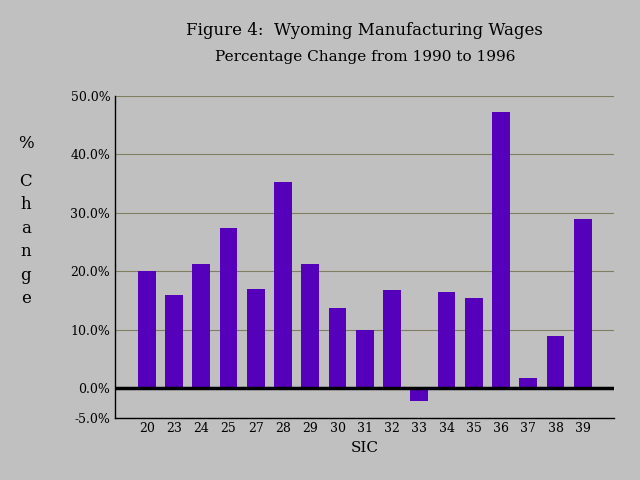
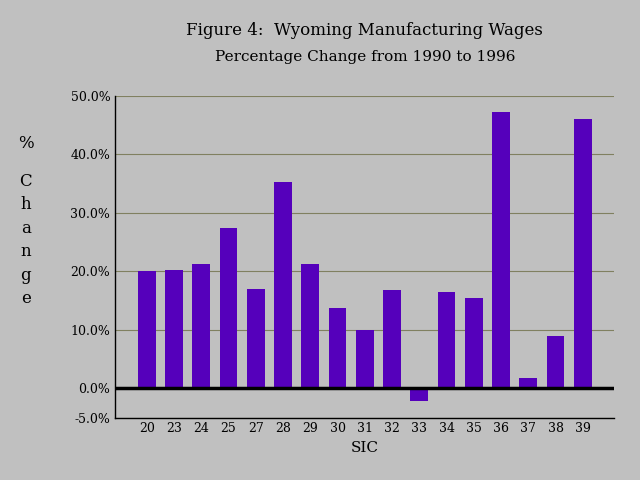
23: 16.0% -> 20.2%
39: 29.0% -> 46.0%
